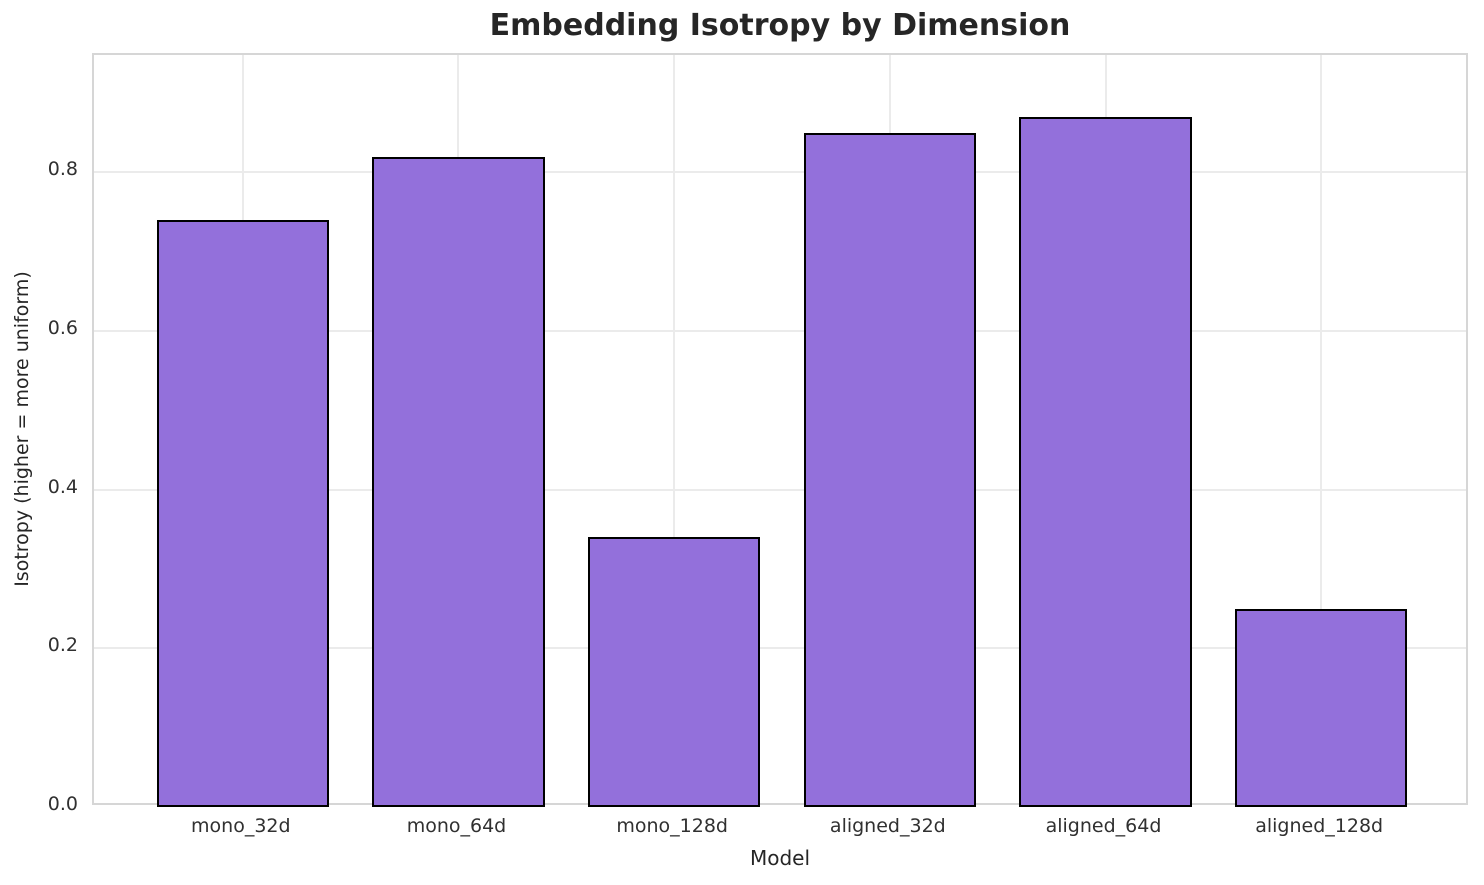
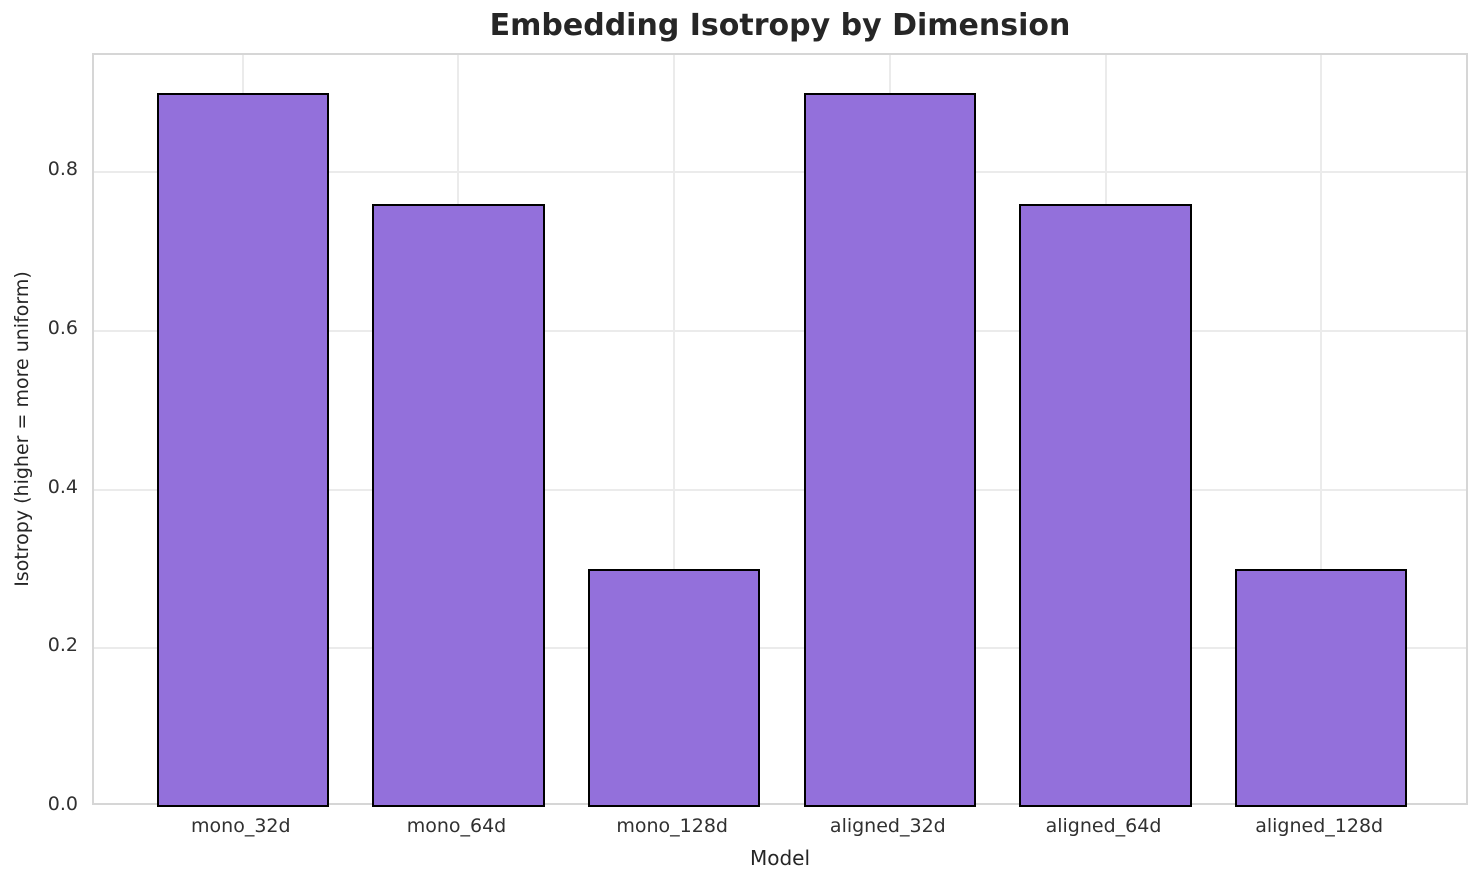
mono_32d: 0.74 -> 0.90
mono_64d: 0.82 -> 0.76
mono_128d: 0.34 -> 0.30
aligned_32d: 0.85 -> 0.90
aligned_64d: 0.87 -> 0.76
aligned_128d: 0.25 -> 0.30
